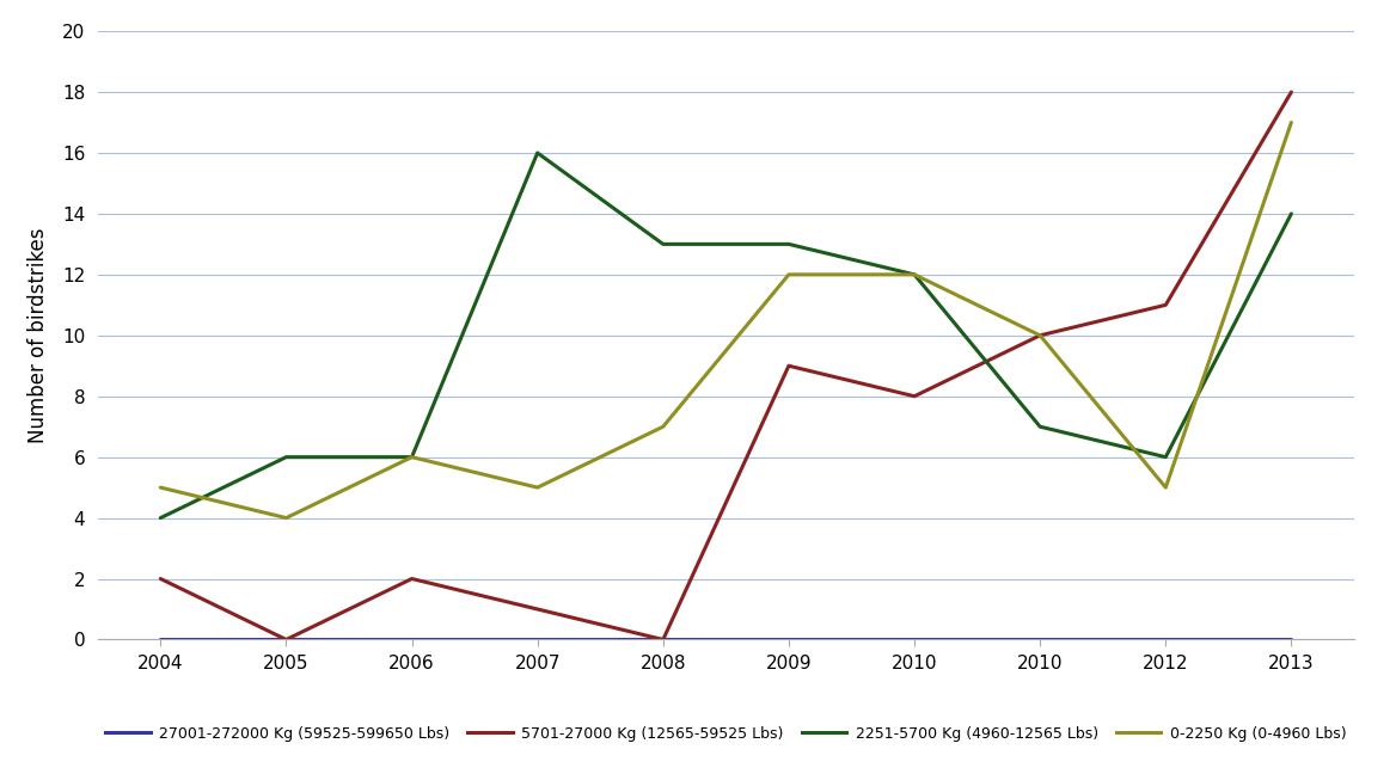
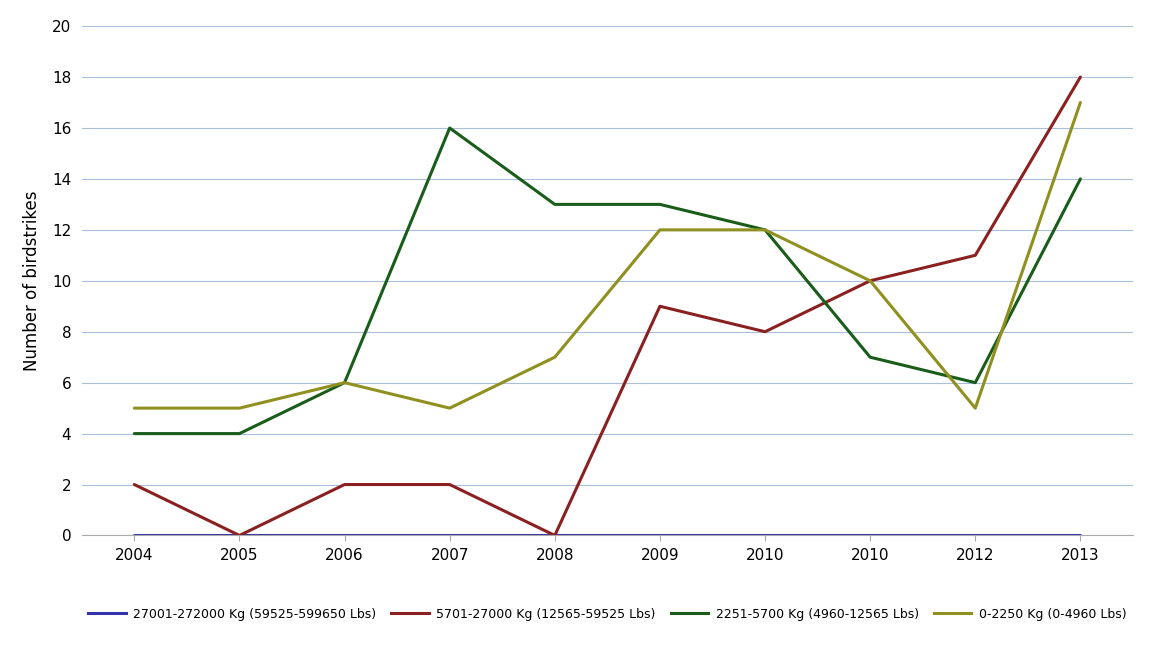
2251-5700 Kg (4960-12565 Lbs)/2005: 6 -> 4
0-2250 Kg (0-4960 Lbs)/2005: 4 -> 5
5701-27000 Kg (12565-59525 Lbs)/2007: 1 -> 2
